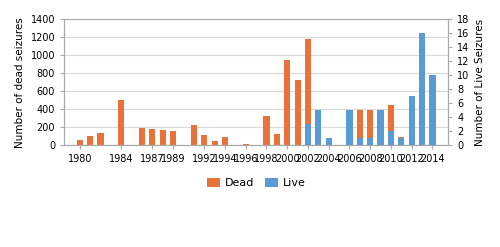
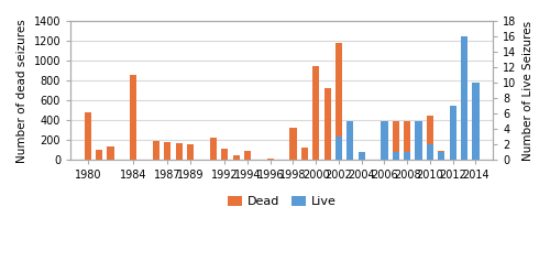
Dead/1980: 60 -> 480
Dead/1984: 500 -> 860
